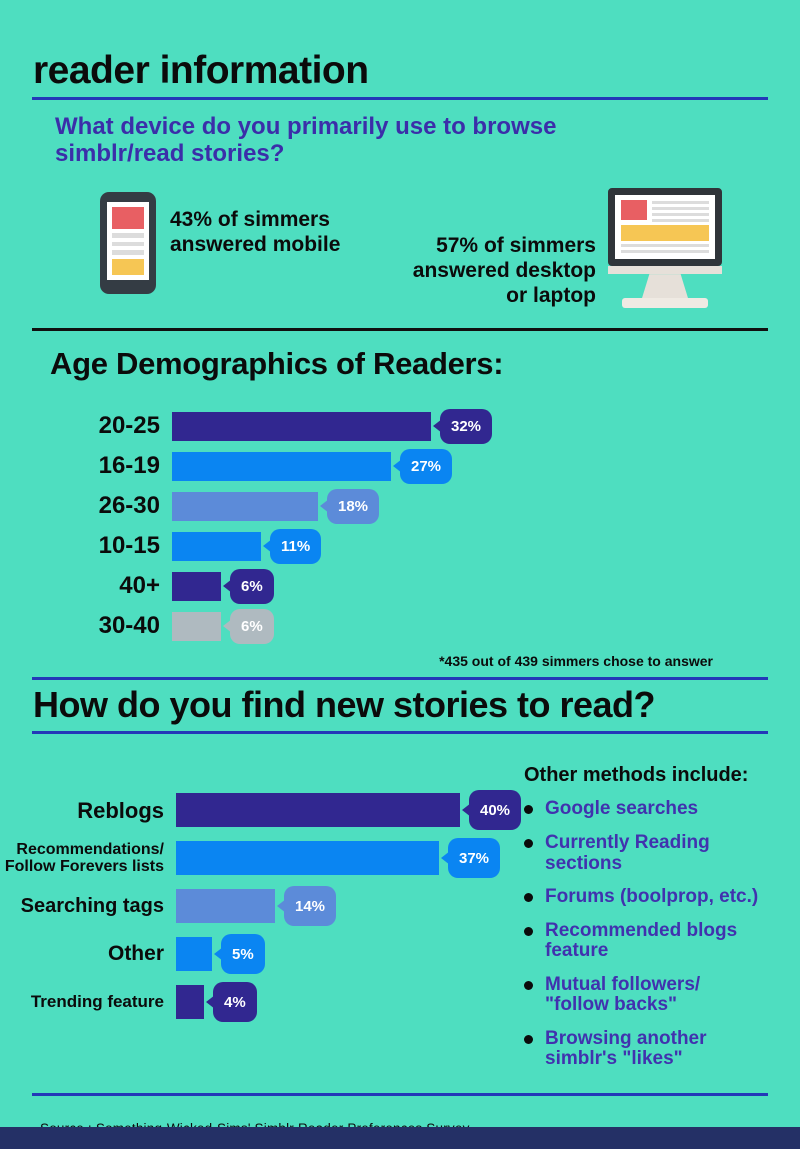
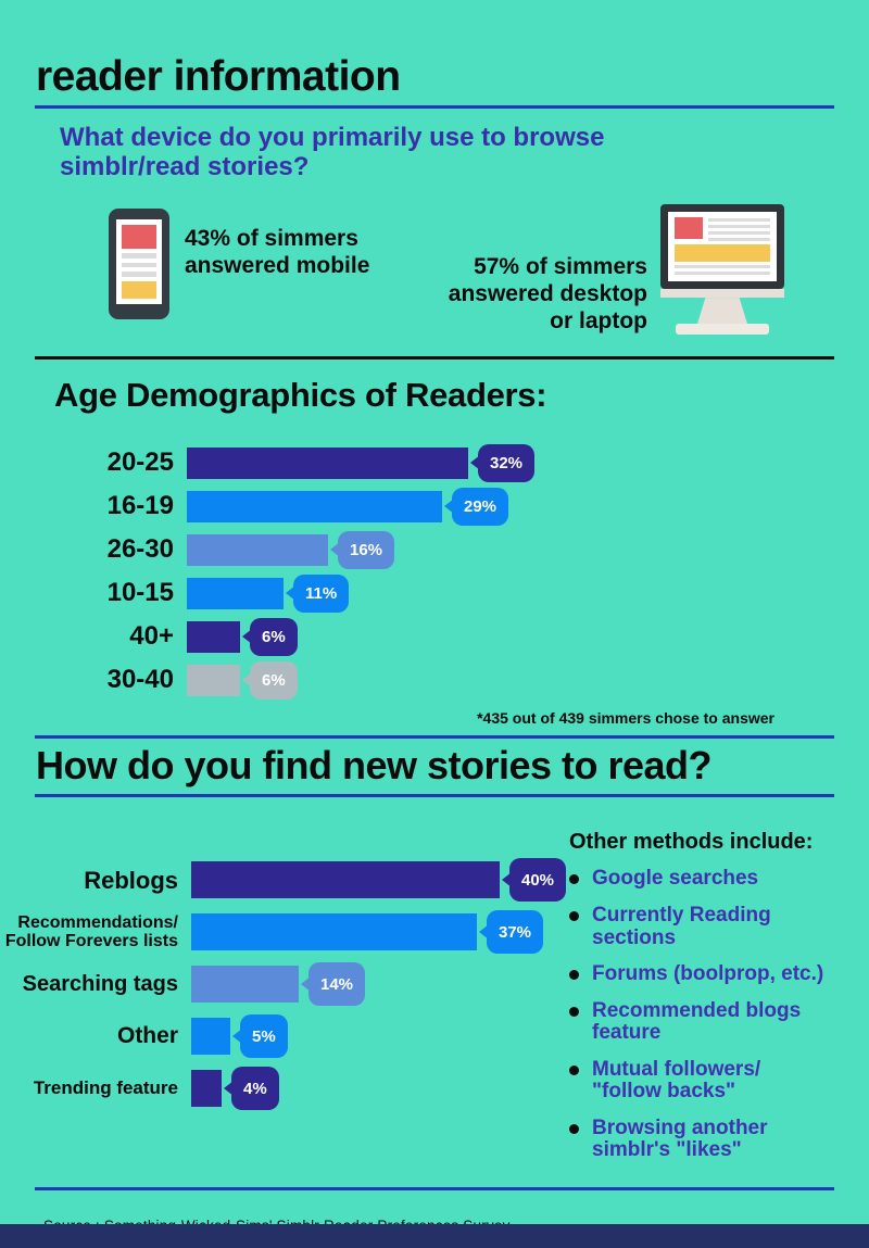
Age Demographics of Readers:/16-19: 27% -> 29%
Age Demographics of Readers:/26-30: 18% -> 16%
